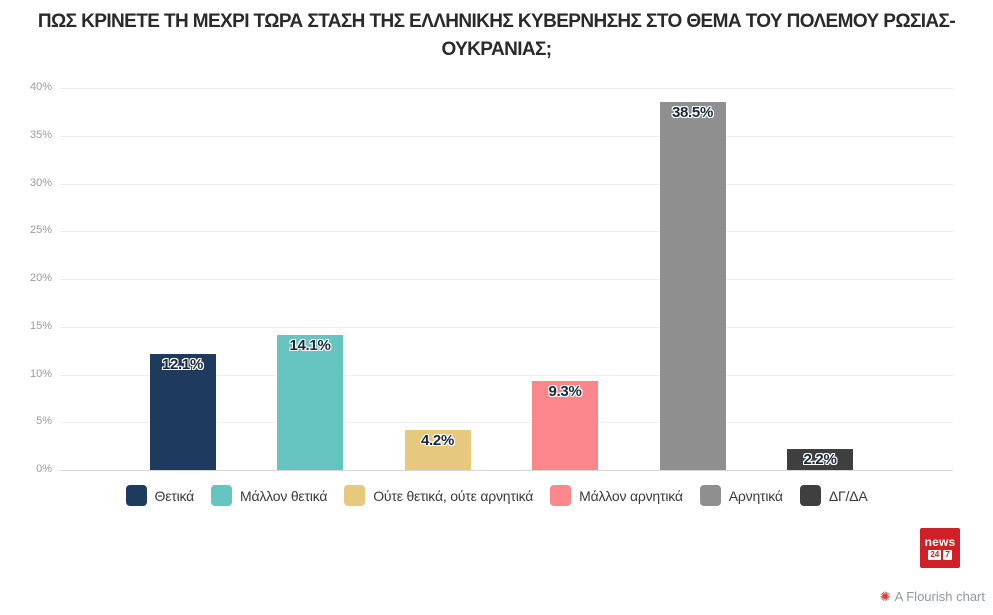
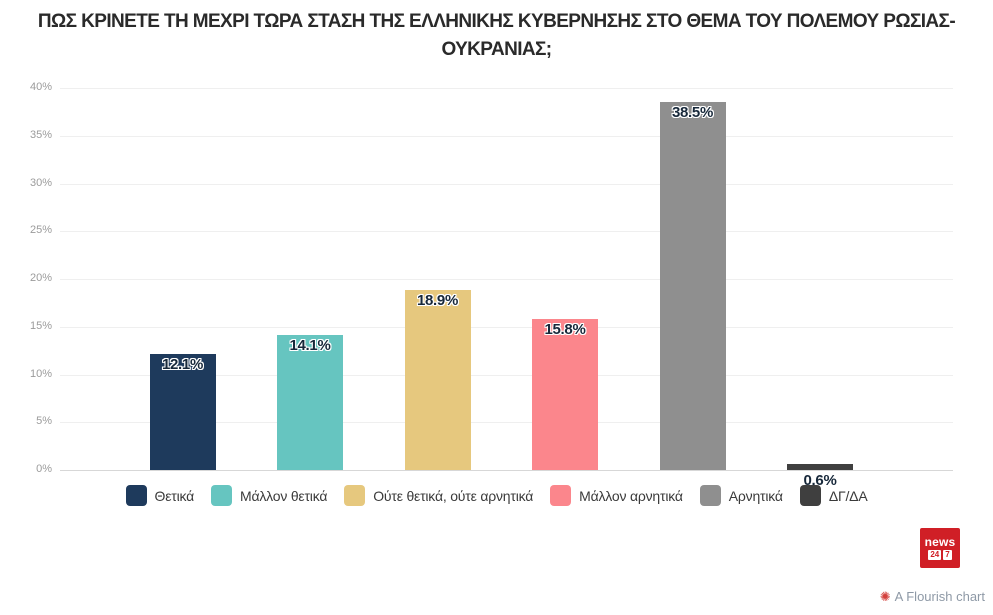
Ούτε θετικά, ούτε αρνητικά: 4.2% -> 18.9%
Μάλλον αρνητικά: 9.3% -> 15.8%
ΔΓ/ΔΑ: 2.2% -> 0.6%
